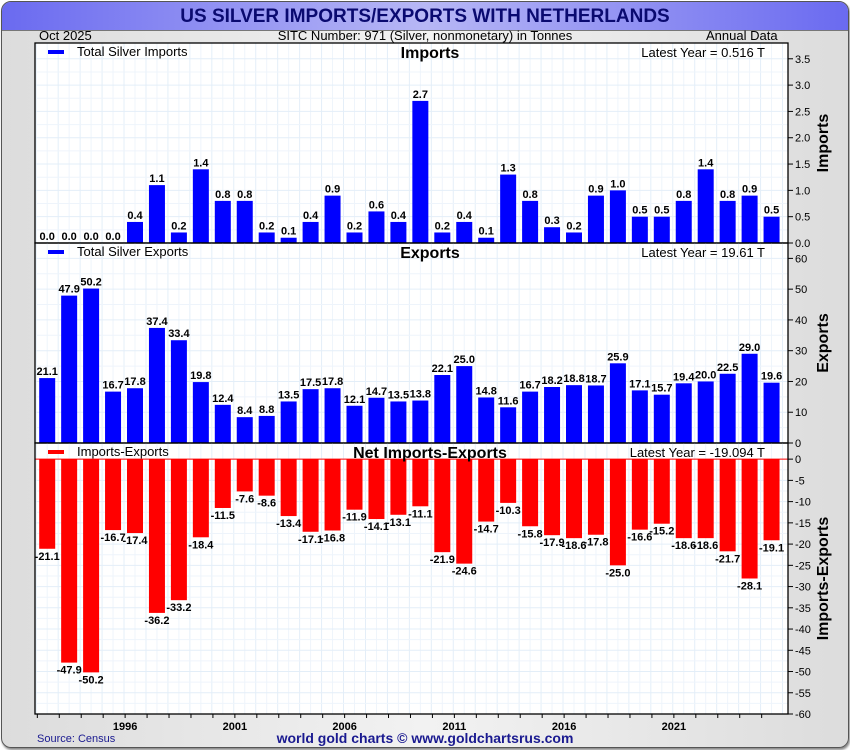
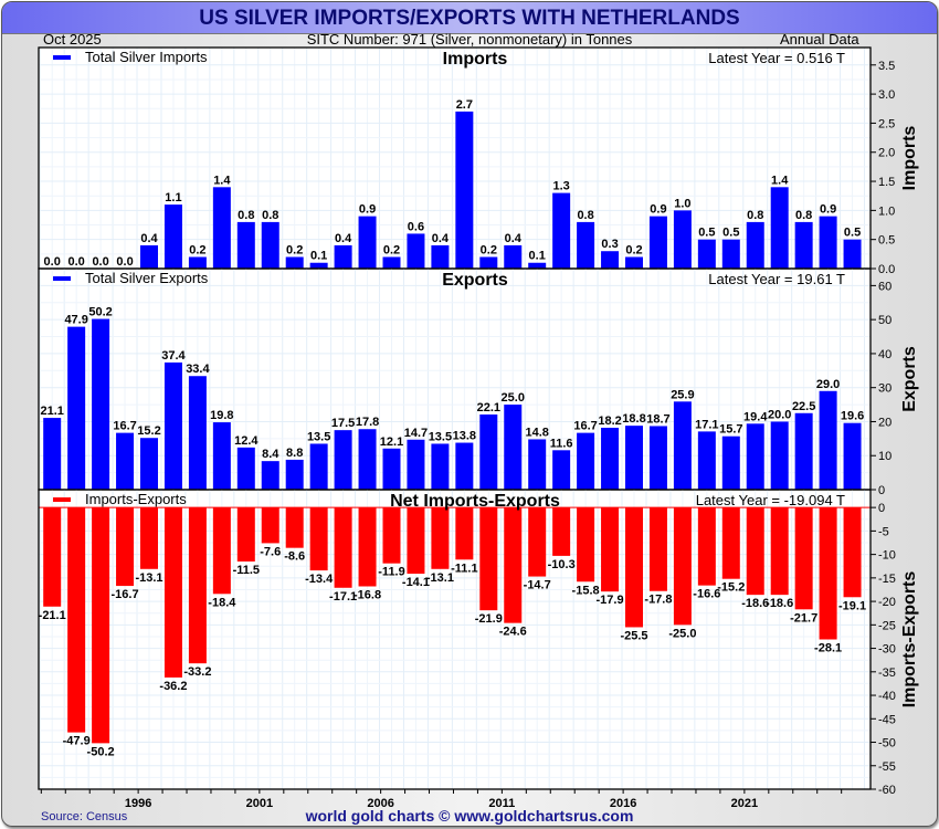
Exports/1996: 17.8 -> 15.2
Net Imports-Exports/1996: -17.4 -> -13.1
Net Imports-Exports/2016: -18.6 -> -25.5
